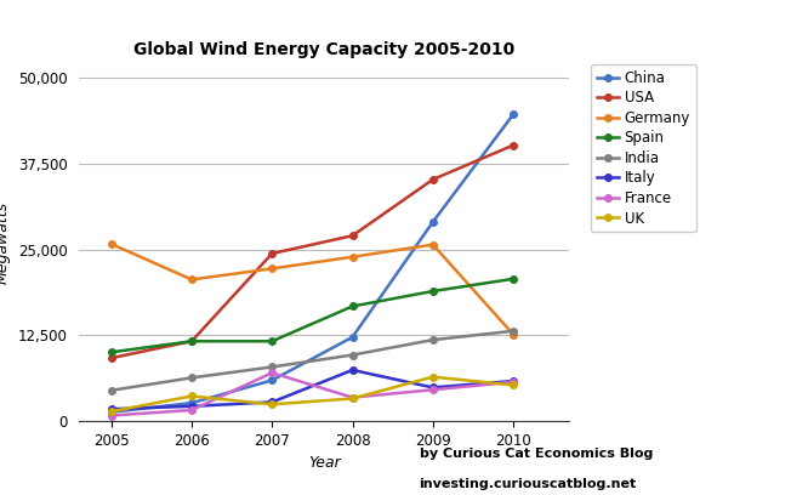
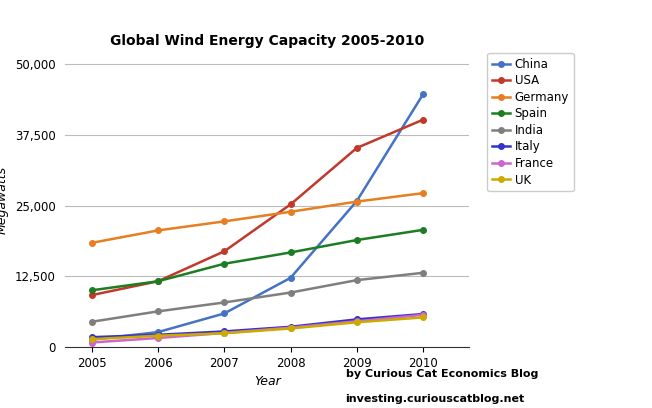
Germany/2005: 25,800 -> 18,400
UK/2006: 3,600 -> 2,000
USA/2007: 24,400 -> 16,900
Spain/2007: 11,600 -> 14,700
France/2007: 7,000 -> 2,400
USA/2008: 27,000 -> 25,200
Italy/2008: 7,400 -> 3,500
China/2009: 29,000 -> 25,800
UK/2009: 6,400 -> 4,300
Germany/2010: 12,600 -> 27,200
